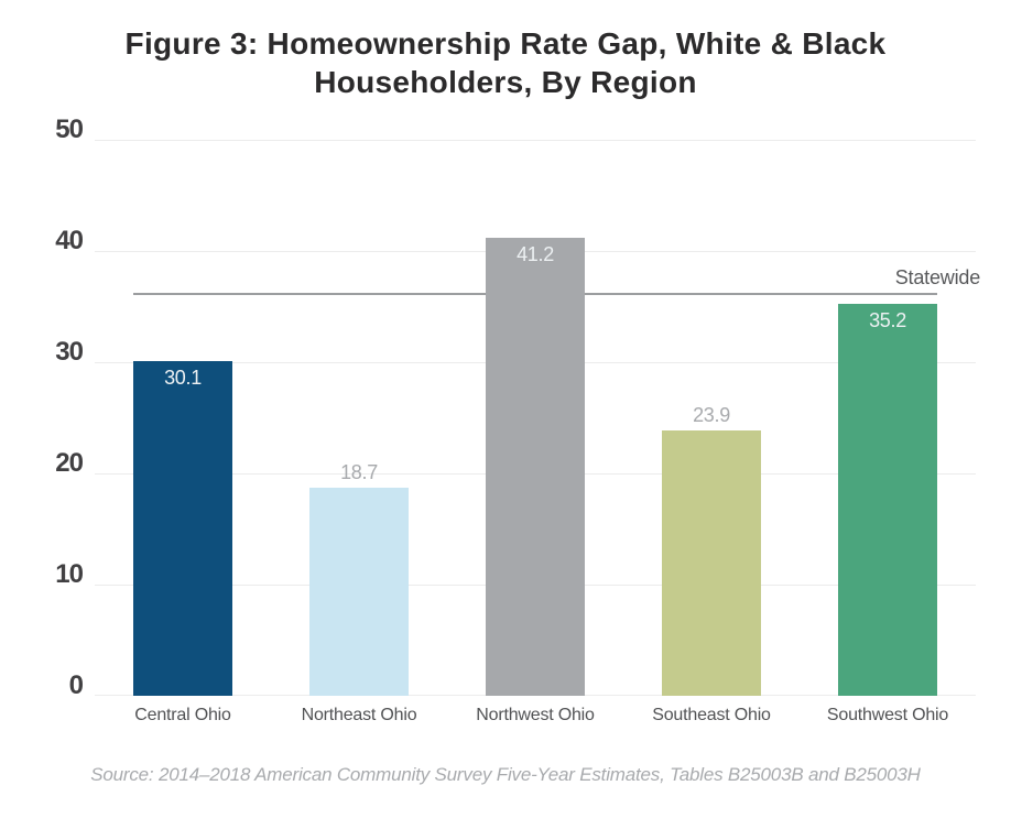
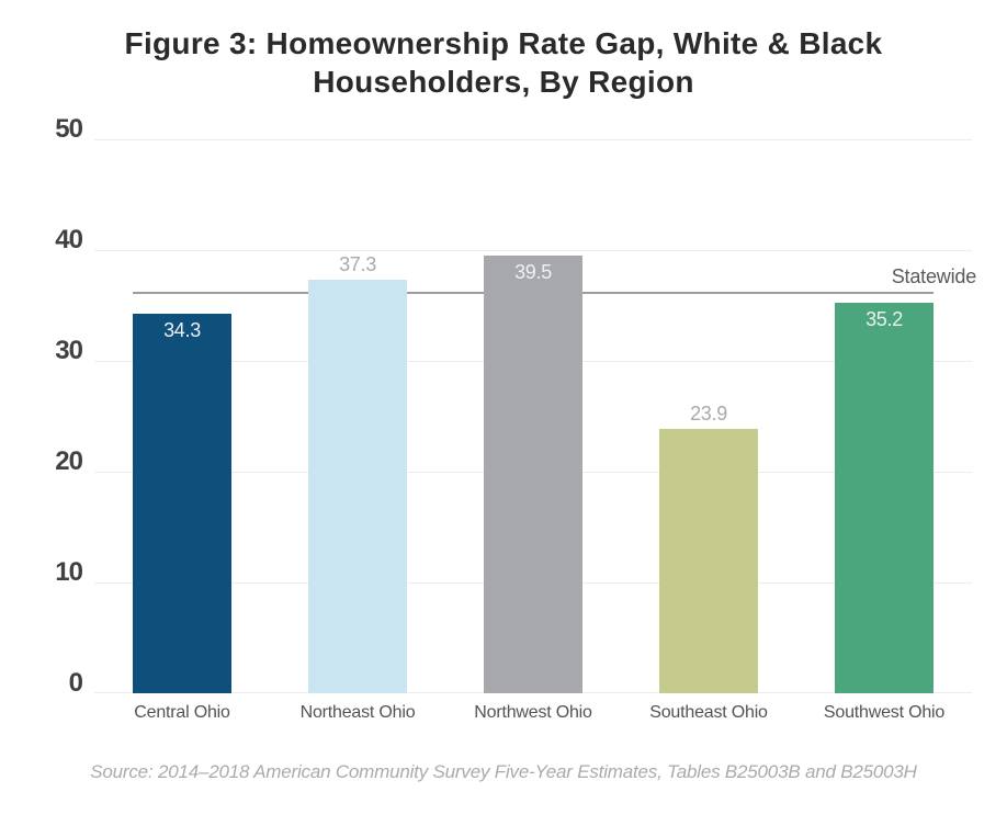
Central Ohio: 30.1 -> 34.3
Northeast Ohio: 18.7 -> 37.3
Northwest Ohio: 41.2 -> 39.5
